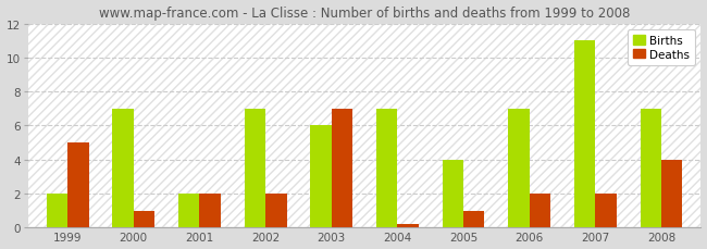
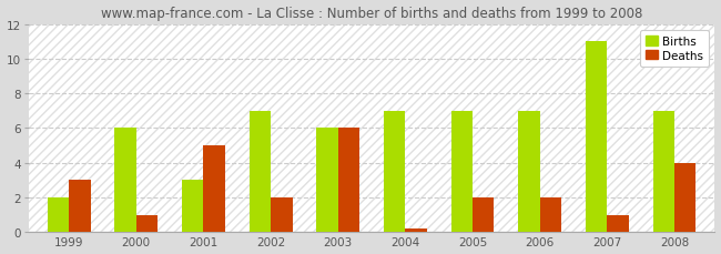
Deaths/1999: 5.0 -> 3.0
Births/2000: 7 -> 6
Births/2001: 2 -> 3
Deaths/2001: 2.0 -> 5.0
Deaths/2003: 7.0 -> 6.0
Births/2005: 4 -> 7
Deaths/2005: 1.0 -> 2.0
Deaths/2007: 2.0 -> 1.0
